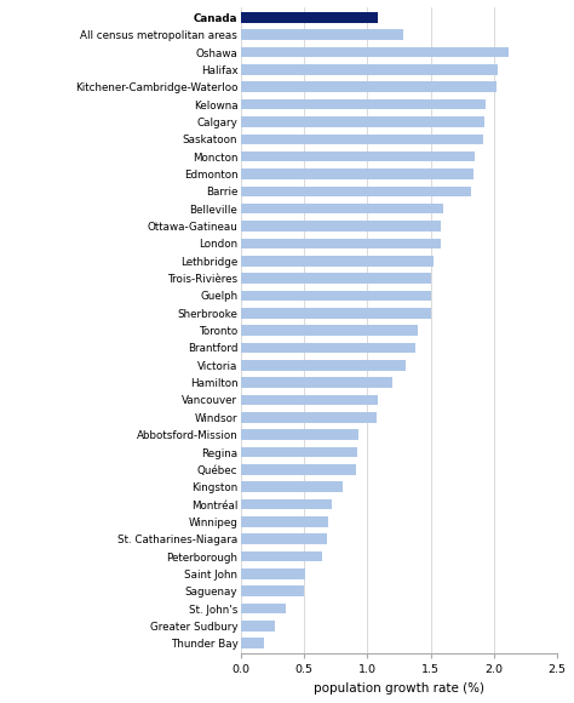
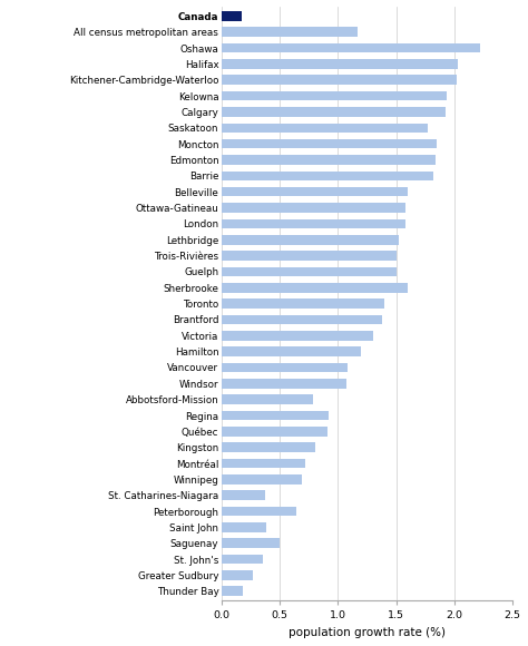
Canada: 1.08 -> 0.17
All census metropolitan areas: 1.28 -> 1.17
Oshawa: 2.12 -> 2.22
Saskatoon: 1.92 -> 1.77
Sherbrooke: 1.50 -> 1.60
Abbotsford-Mission: 0.93 -> 0.79
St. Catharines-Niagara: 0.68 -> 0.37
Saint John: 0.51 -> 0.38
